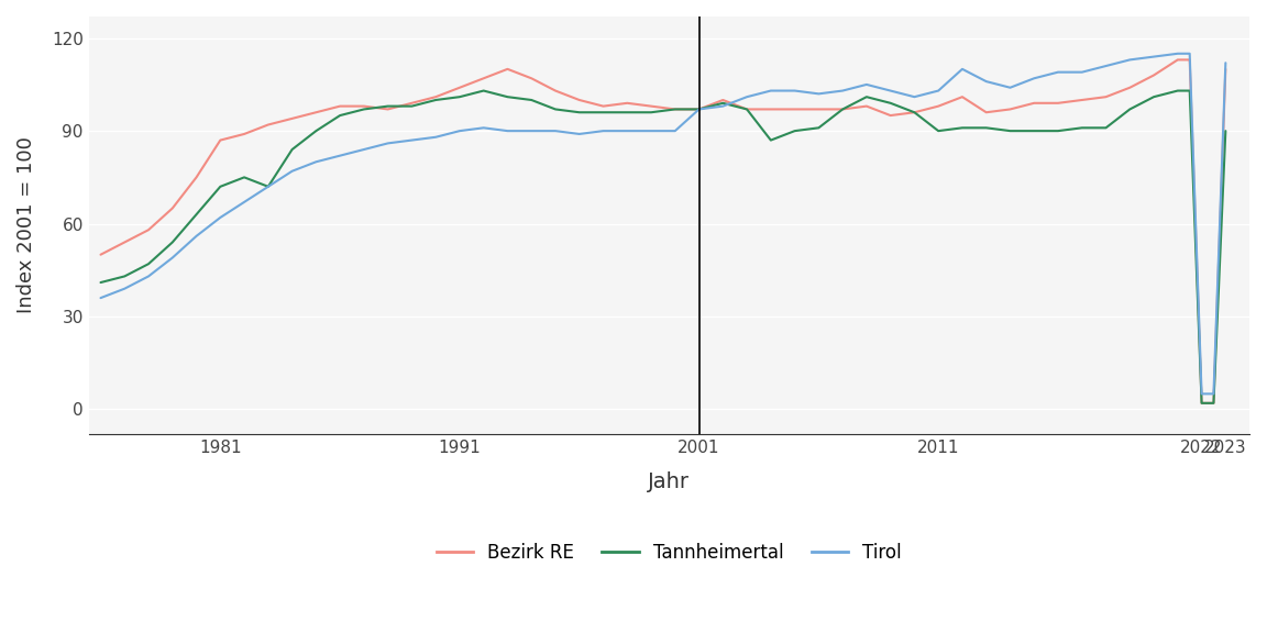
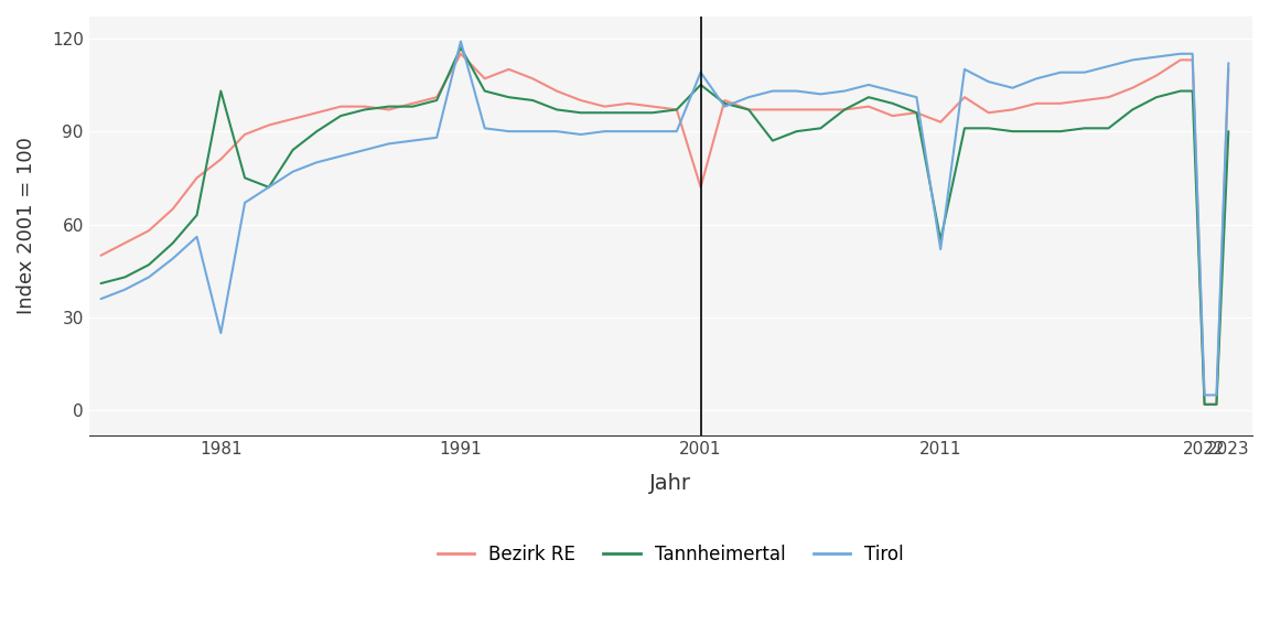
Bezirk RE/1981: 87 -> 81
Tannheimertal/1981: 72 -> 103
Tirol/1981: 62 -> 25
Bezirk RE/1991: 104 -> 115
Tannheimertal/1991: 101 -> 117
Tirol/1991: 90 -> 119
Bezirk RE/2001: 97 -> 72
Tannheimertal/2001: 97 -> 105
Tirol/2001: 97 -> 109
Bezirk RE/2011: 98 -> 93
Tannheimertal/2011: 90 -> 55
Tirol/2011: 103 -> 52
